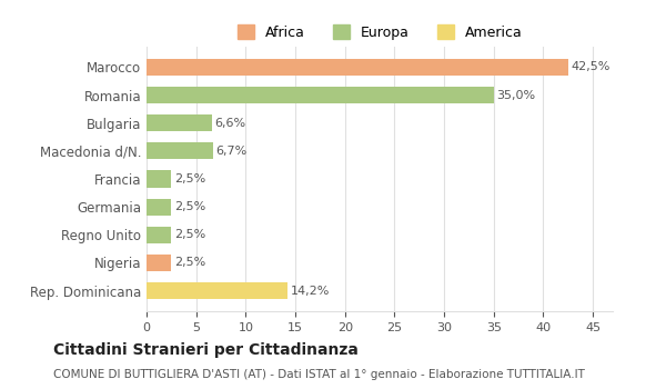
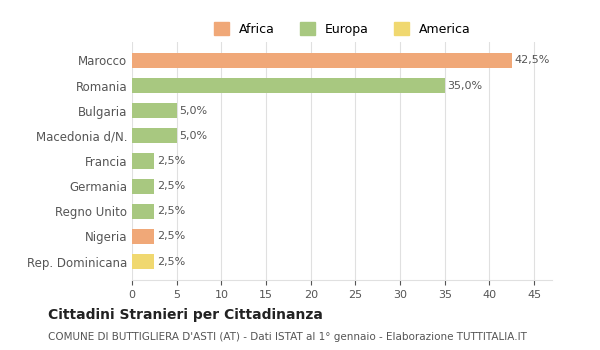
Bulgaria: 6,6% -> 5,0%
Macedonia d/N.: 6,7% -> 5,0%
Rep. Dominicana: 14,2% -> 2,5%
